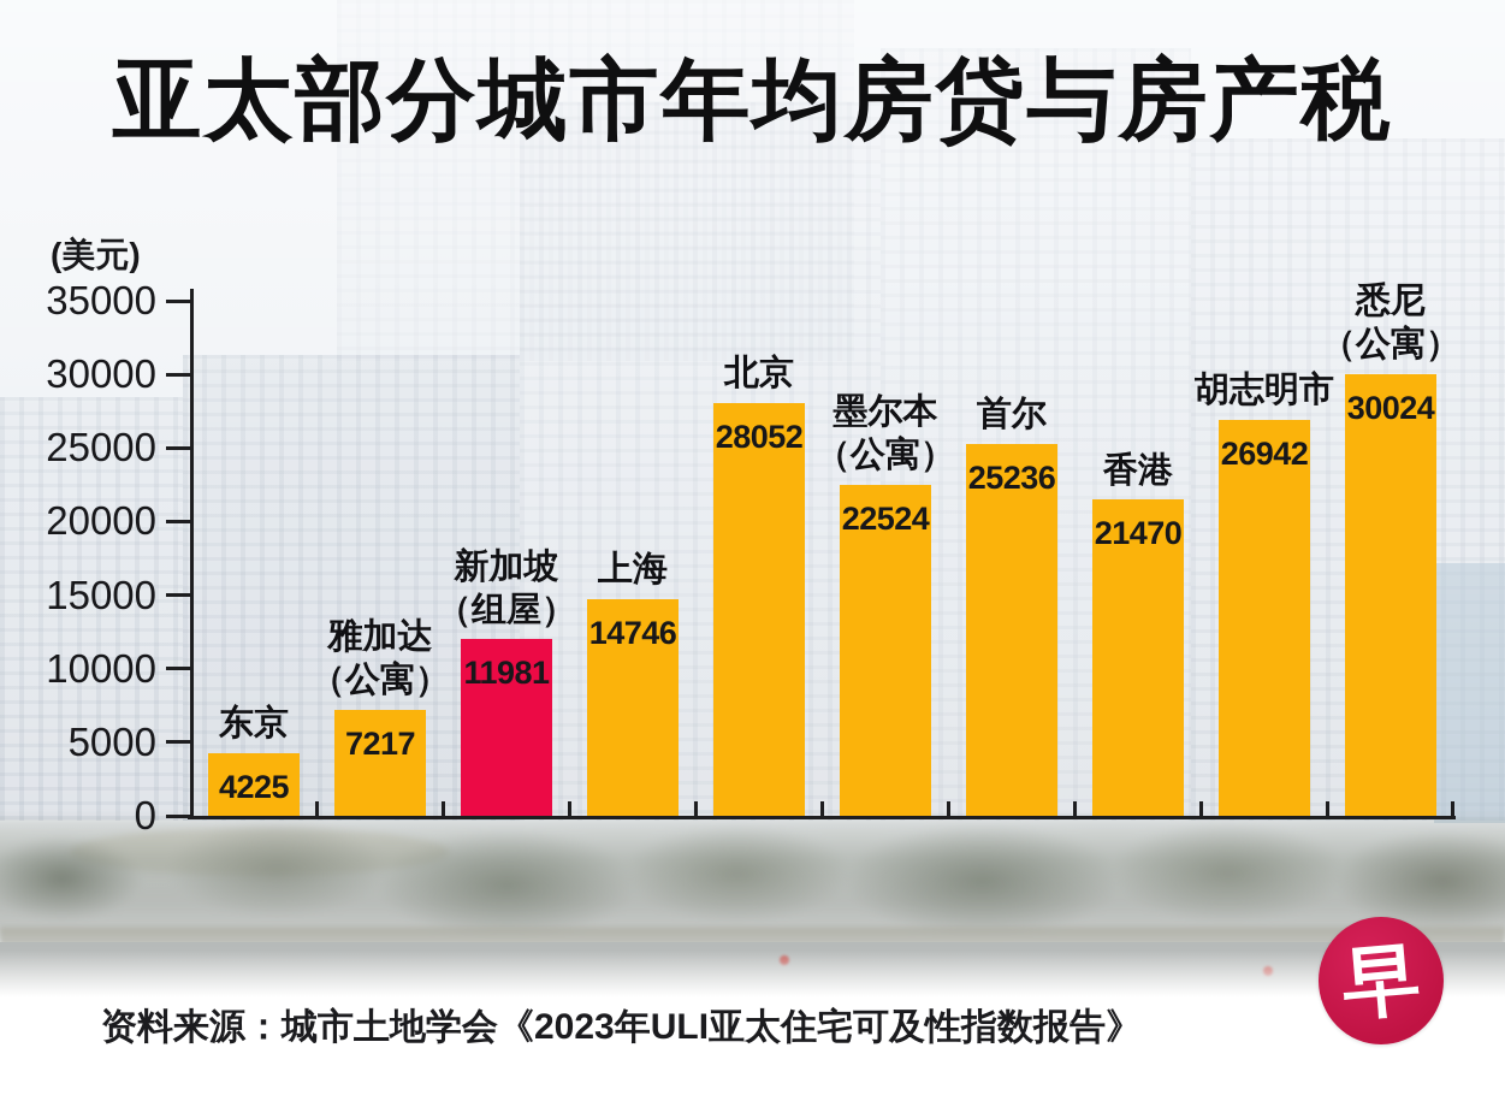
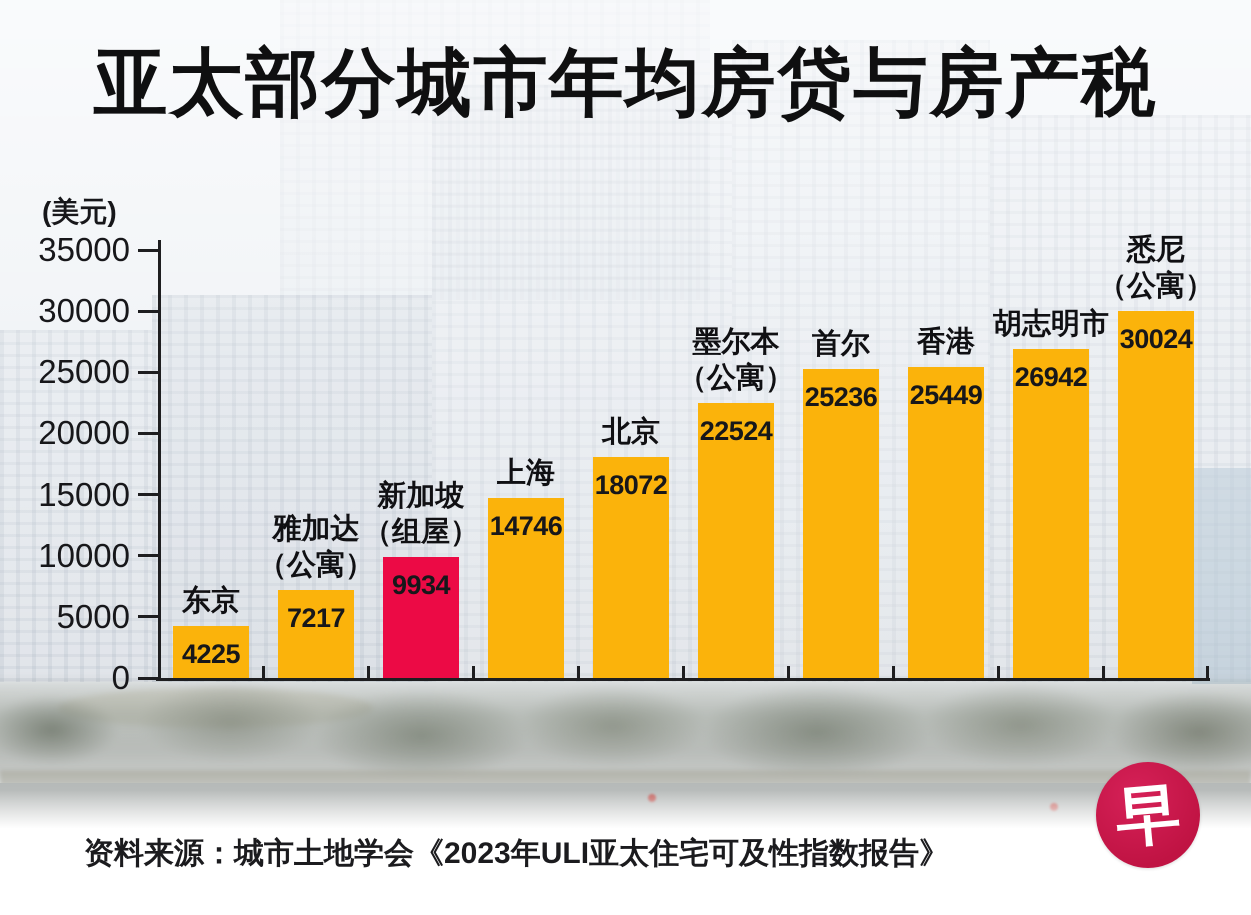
新加坡 （组屋）: 11981 -> 9934
北京: 28052 -> 18072
香港: 21470 -> 25449
